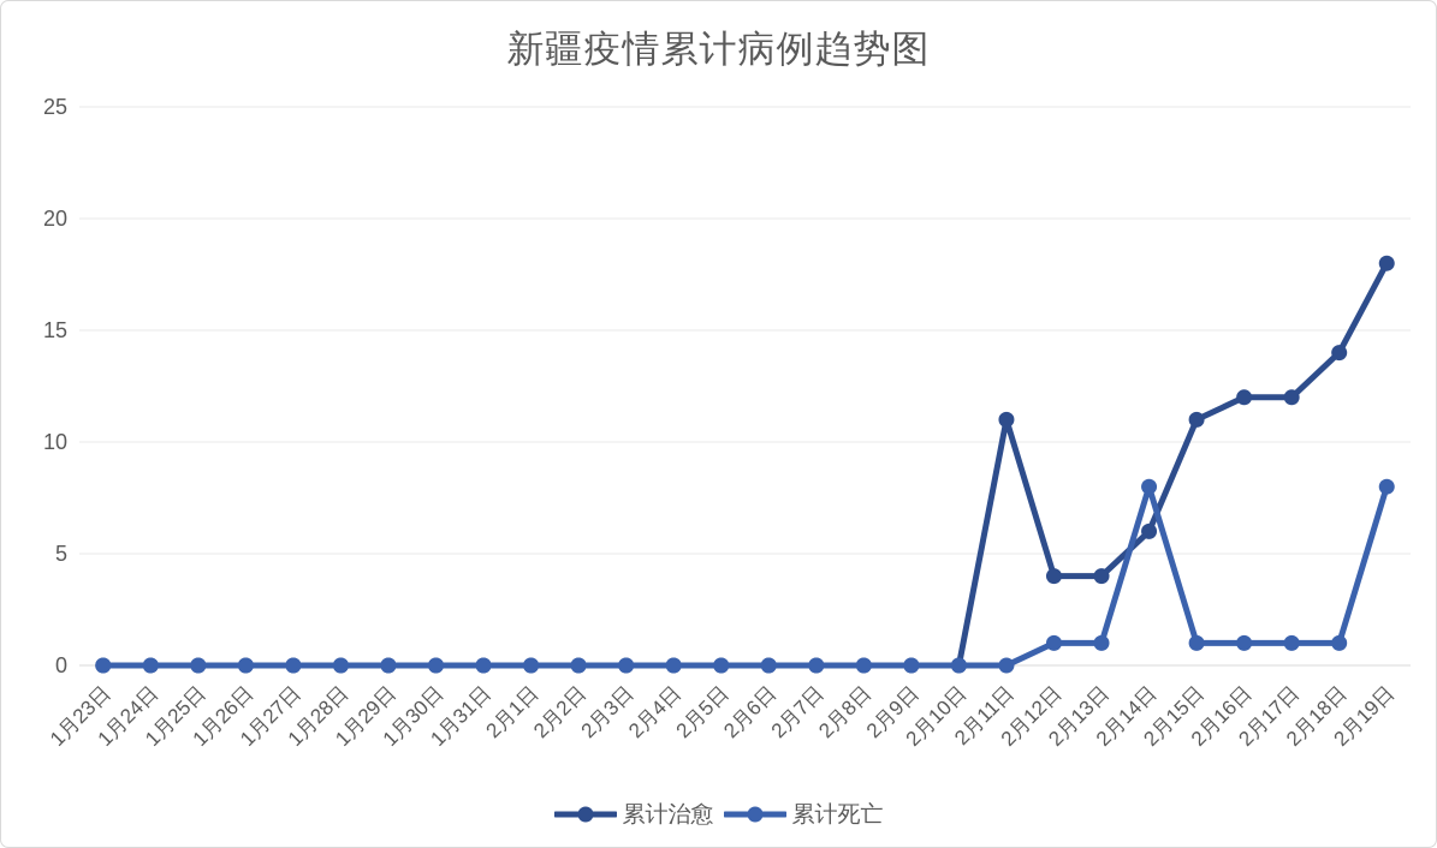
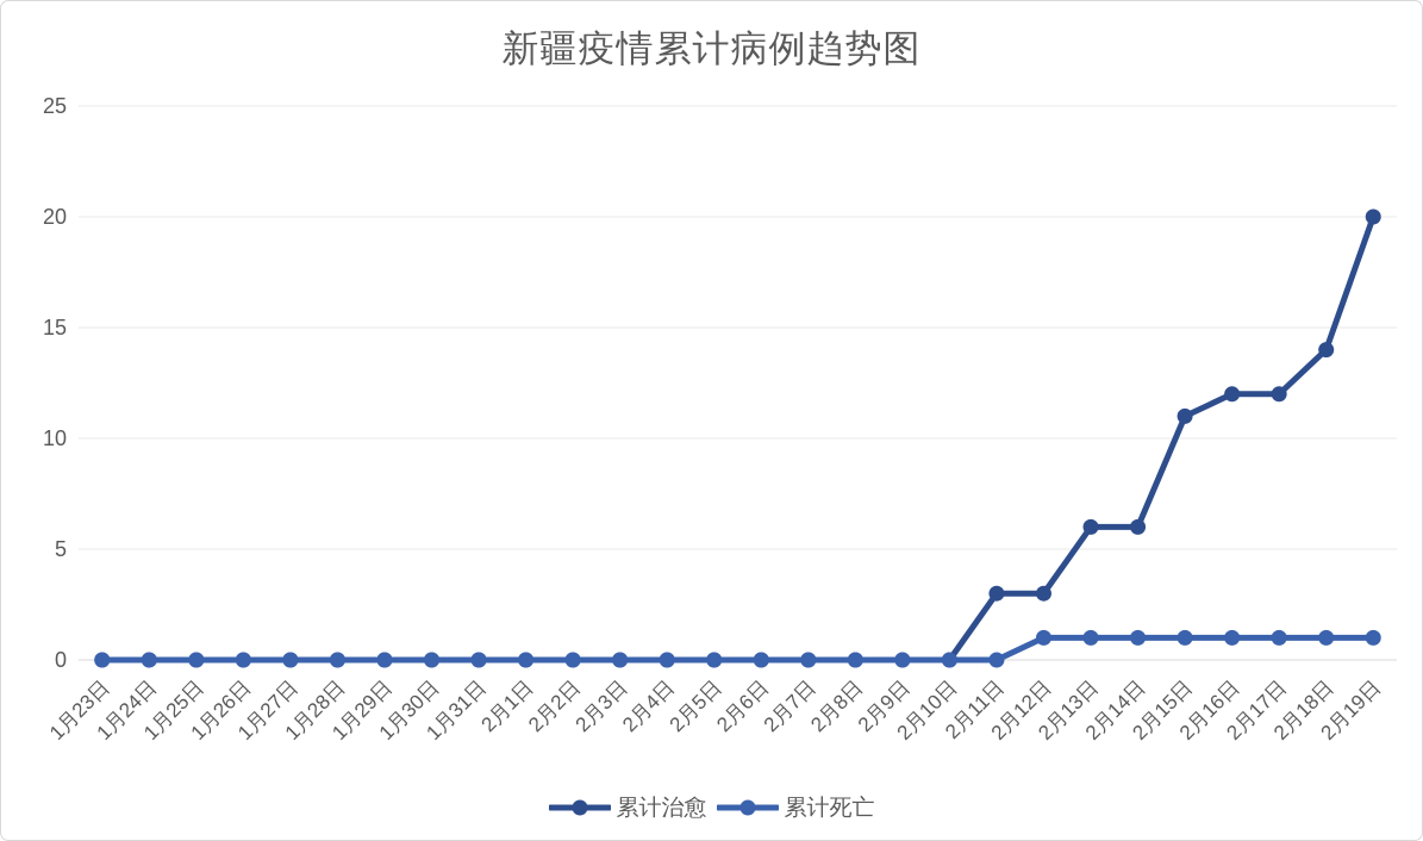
累计治愈/2月11日: 11 -> 3
累计治愈/2月12日: 4 -> 3
累计治愈/2月13日: 4 -> 6
累计死亡/2月14日: 8 -> 1
累计治愈/2月19日: 18 -> 20
累计死亡/2月19日: 8 -> 1
